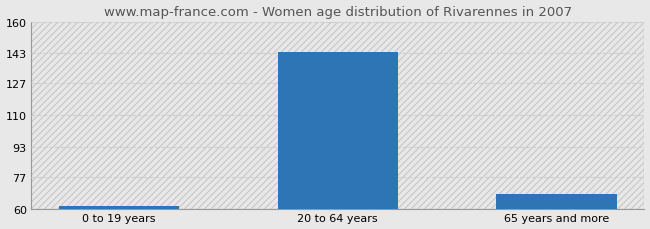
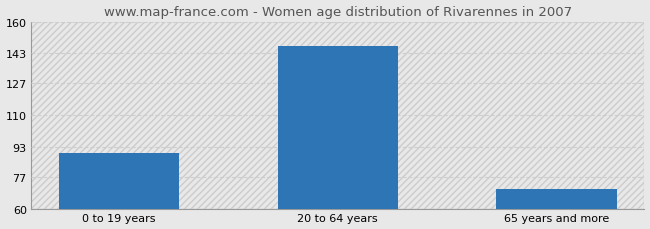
0 to 19 years: 62 -> 90
20 to 64 years: 144 -> 147
65 years and more: 68 -> 71
